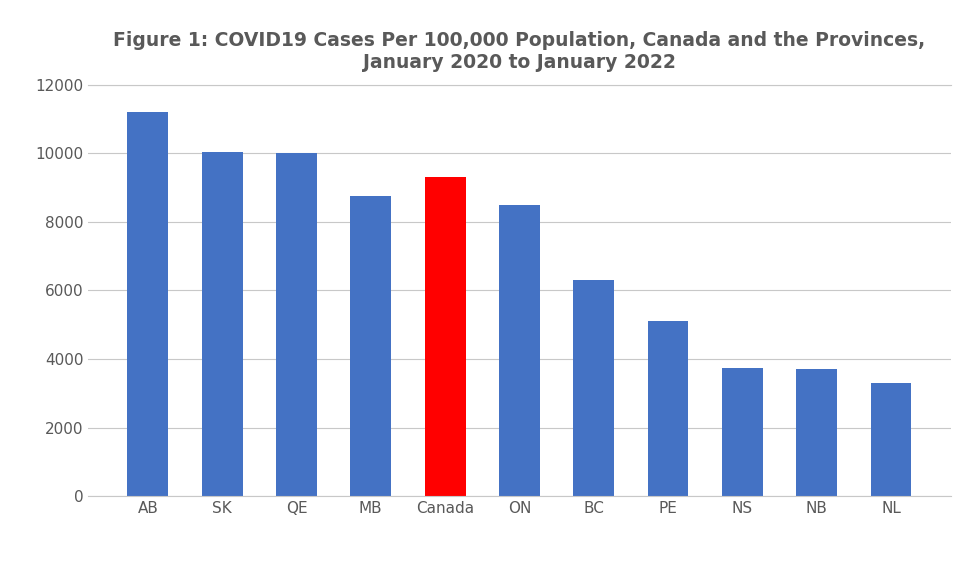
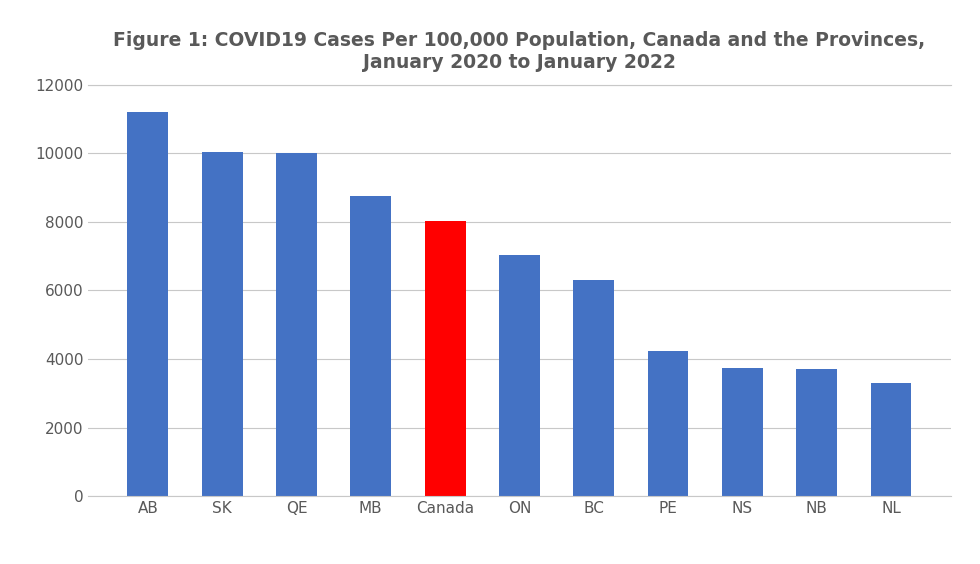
Canada: 9300 -> 8020
ON: 8500 -> 7020
PE: 5100 -> 4250
